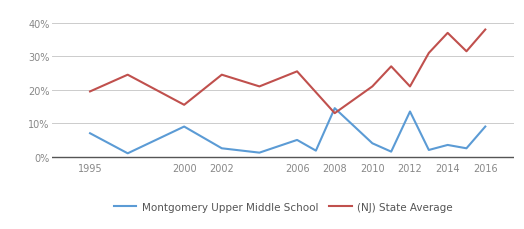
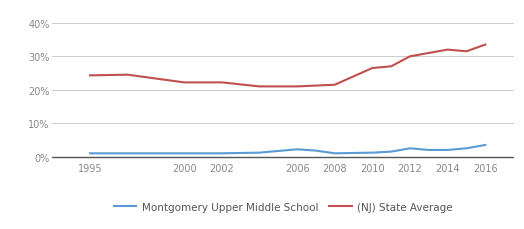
Montgomery Upper Middle School/1995: 7.0% -> 1.0%
(NJ) State Average/1995: 19.5% -> 24.3%
Montgomery Upper Middle School/2000: 9.0% -> 1.0%
(NJ) State Average/2000: 15.5% -> 22.2%
Montgomery Upper Middle School/2002: 2.5% -> 1.0%
(NJ) State Average/2002: 24.5% -> 22.2%
Montgomery Upper Middle School/2006: 5.0% -> 2.2%
(NJ) State Average/2006: 25.5% -> 21.0%
Montgomery Upper Middle School/2008: 14.5% -> 1.0%
(NJ) State Average/2008: 13.0% -> 21.5%
Montgomery Upper Middle School/2010: 4.0% -> 1.2%
(NJ) State Average/2010: 21.0% -> 26.5%
Montgomery Upper Middle School/2012: 13.5% -> 2.5%
(NJ) State Average/2012: 21.0% -> 30.0%
Montgomery Upper Middle School/2014: 3.5% -> 2.0%
(NJ) State Average/2014: 37.0% -> 32.0%
Montgomery Upper Middle School/2016: 9.0% -> 3.5%
(NJ) State Average/2016: 38.0% -> 33.5%
